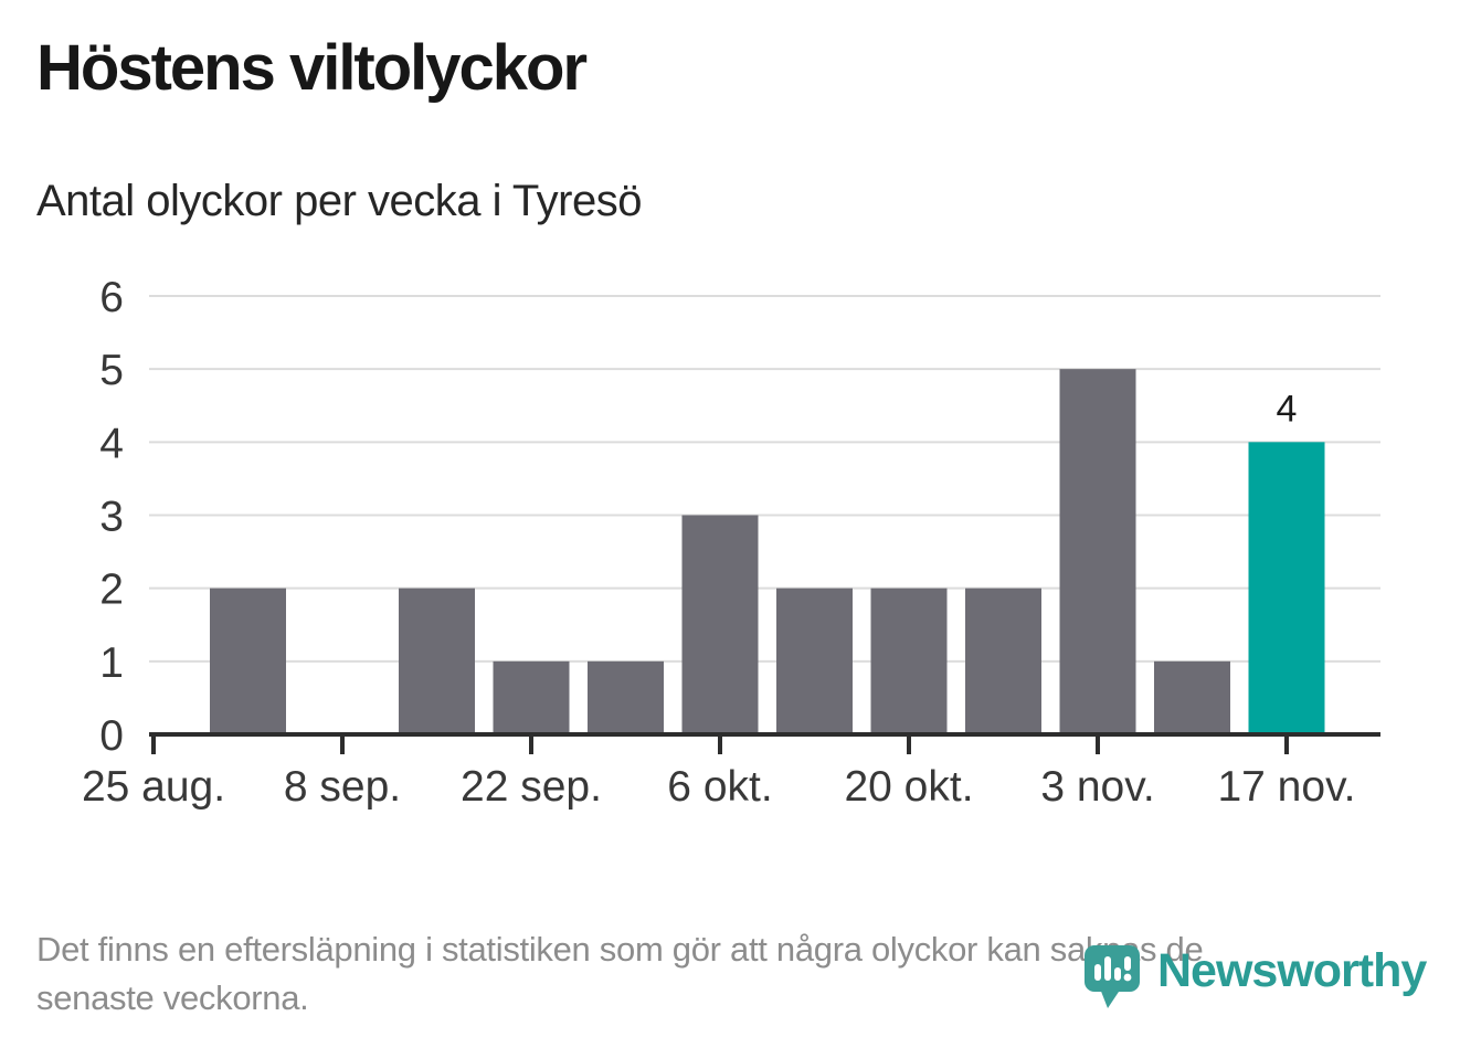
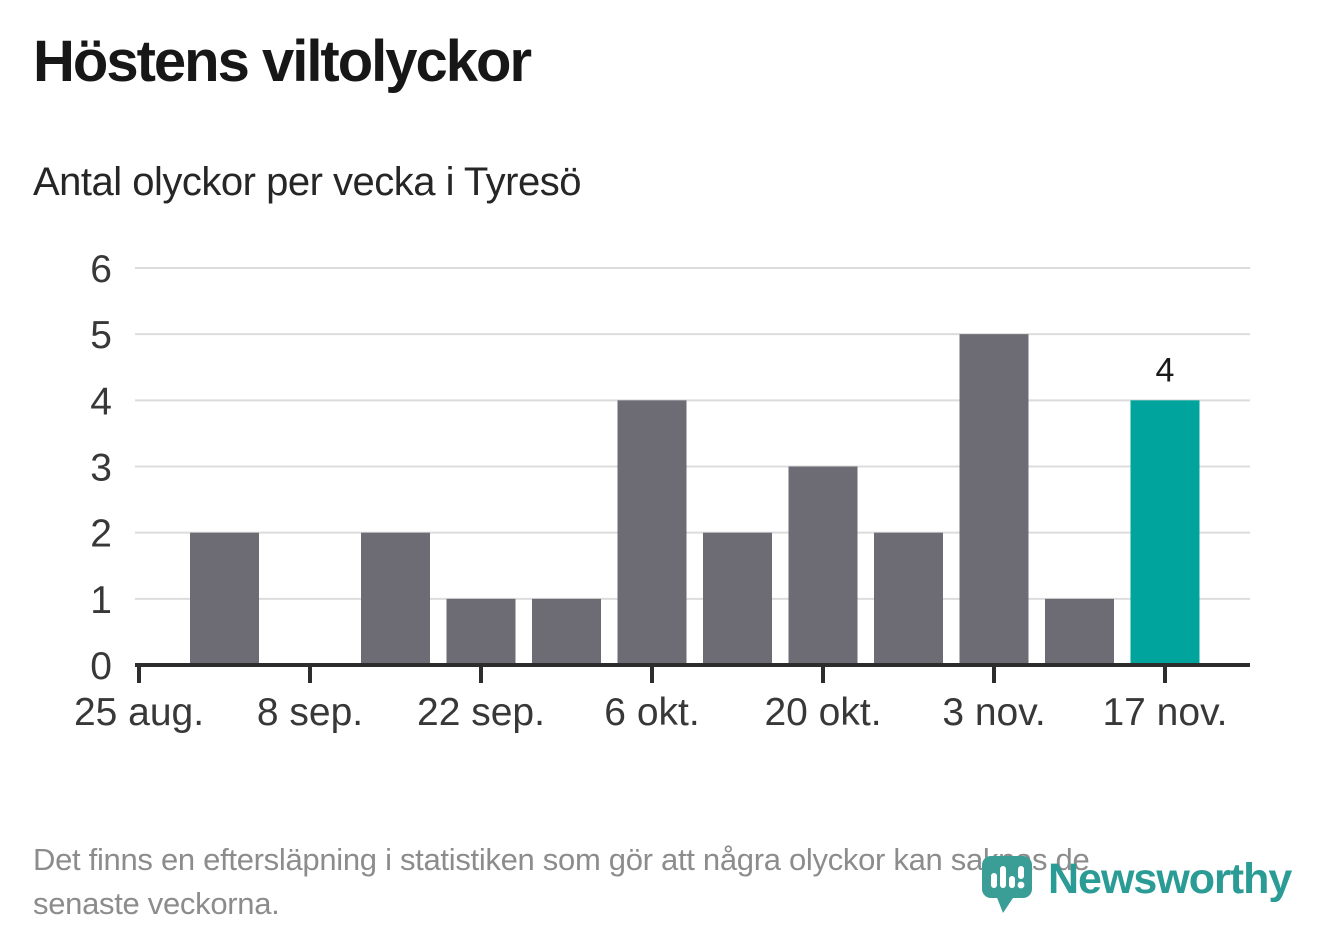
6 okt.: 3 -> 4
20 okt.: 2 -> 3
